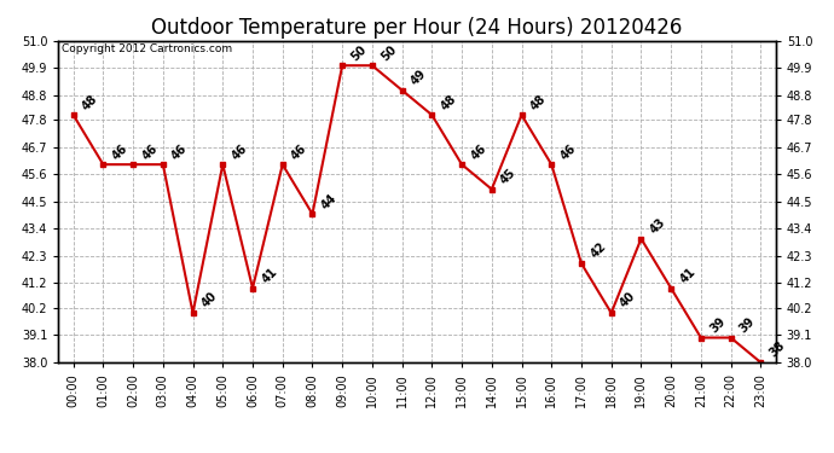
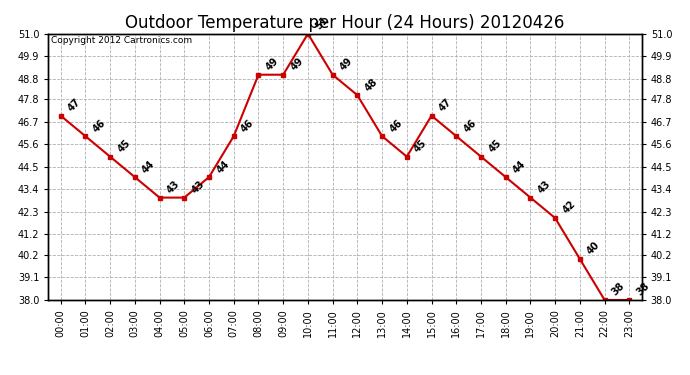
00:00: 48 -> 47
02:00: 46 -> 45
03:00: 46 -> 44
04:00: 40 -> 43
05:00: 46 -> 43
06:00: 41 -> 44
08:00: 44 -> 49
09:00: 50 -> 49
10:00: 50 -> 51
15:00: 48 -> 47
17:00: 42 -> 45
18:00: 40 -> 44
20:00: 41 -> 42
21:00: 39 -> 40
22:00: 39 -> 38
